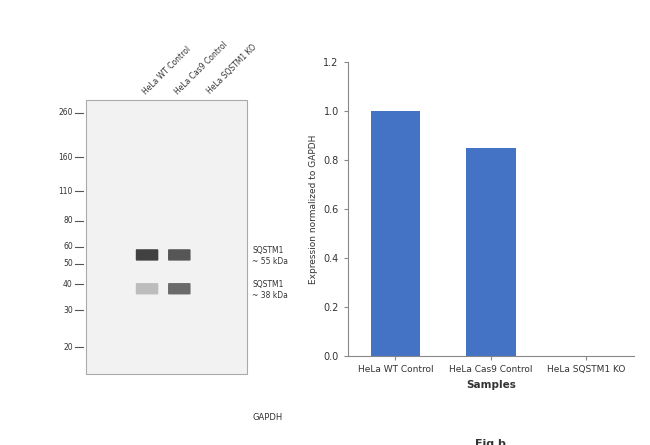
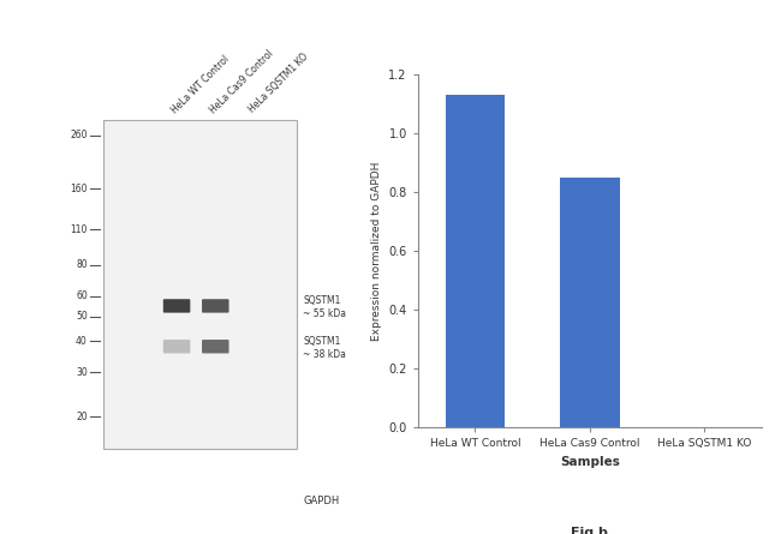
HeLa WT Control: 1.00 -> 1.13
